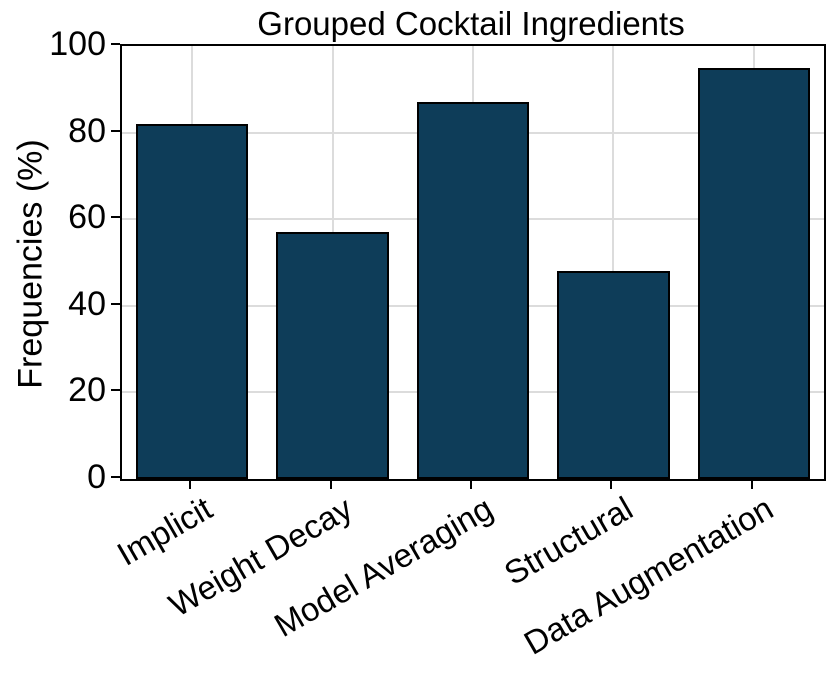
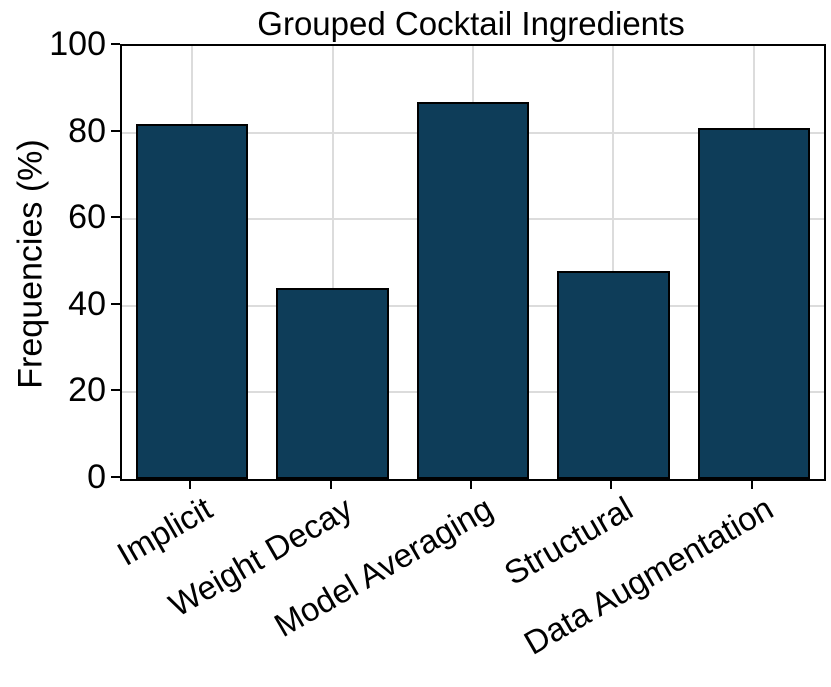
Weight Decay: 57 -> 44
Data Augmentation: 95 -> 81
